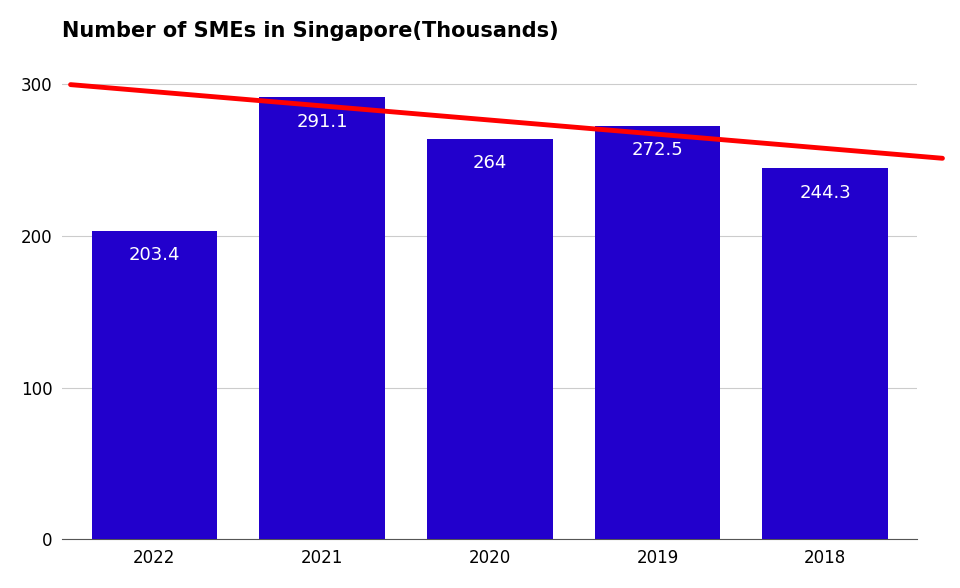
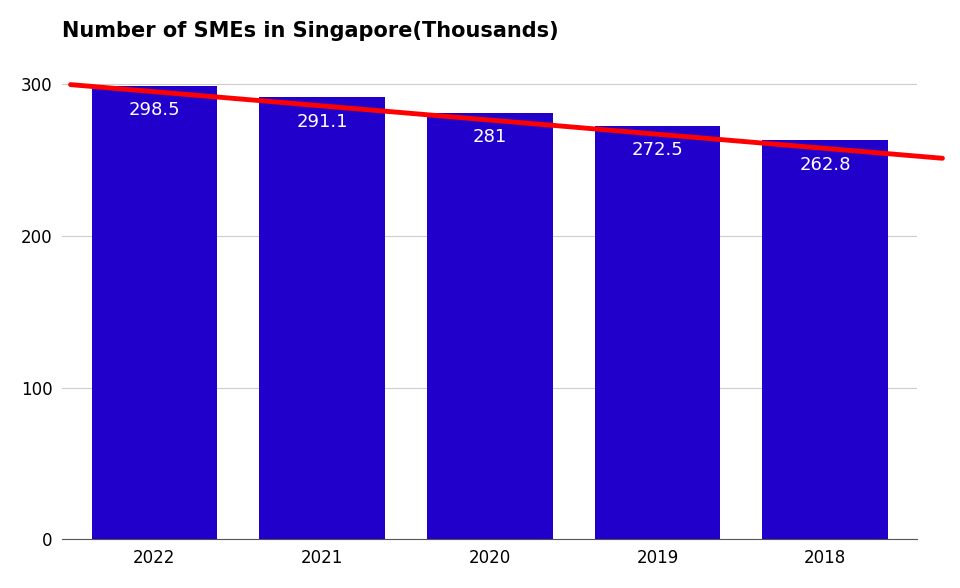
2022: 203.4 -> 298.5
2020: 264 -> 281
2018: 244.3 -> 262.8
